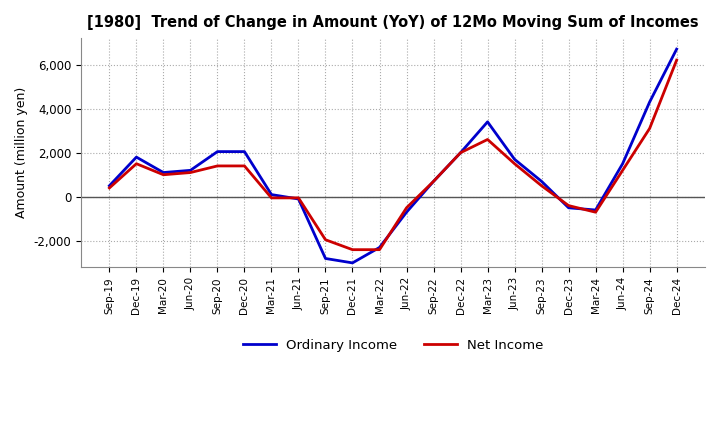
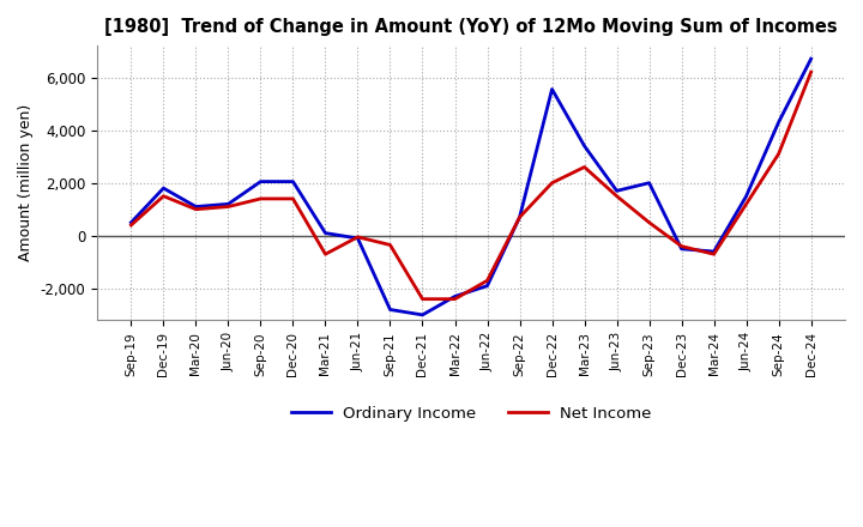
Net Income/Mar-21: -50 -> -700
Net Income/Sep-21: -1,950 -> -350
Ordinary Income/Jun-22: -700 -> -1,900
Net Income/Jun-22: -500 -> -1,700
Ordinary Income/Dec-22: 2,000 -> 5,550
Ordinary Income/Sep-23: 700 -> 2,000
